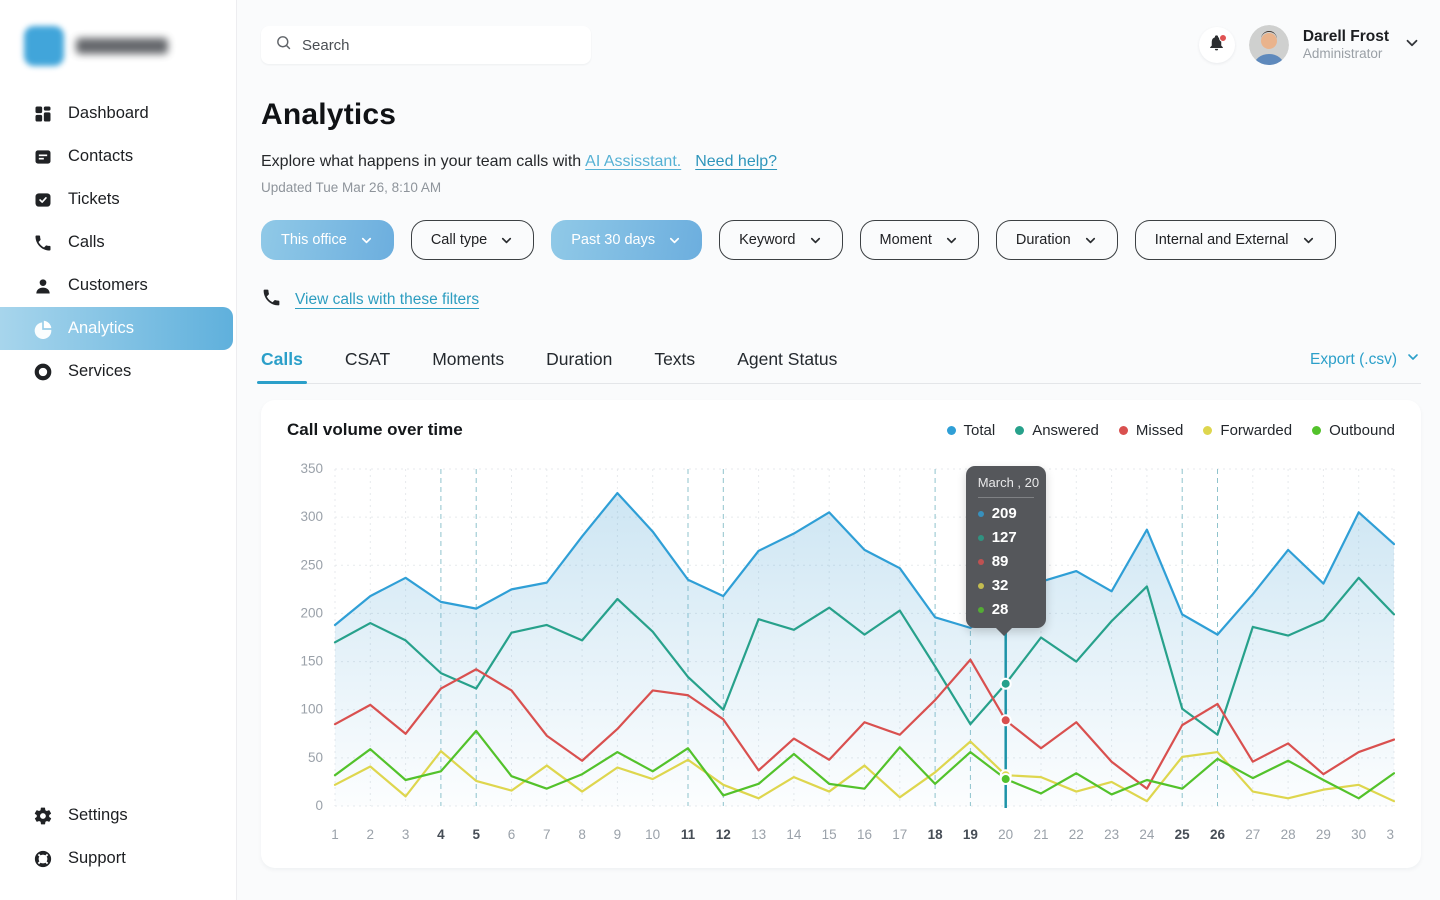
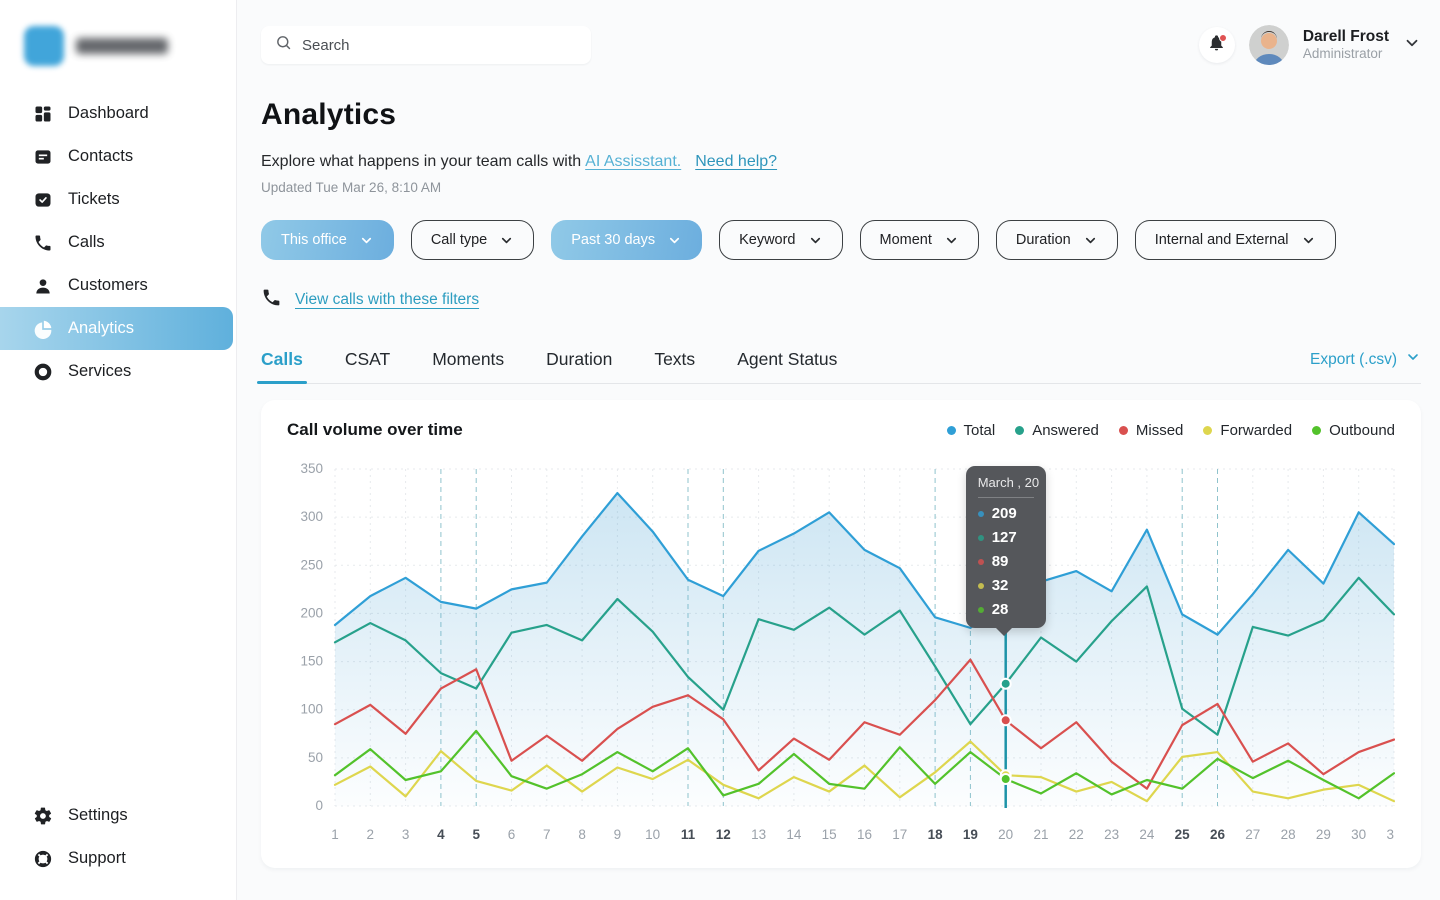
Missed/6: 120 -> 50
Missed/10: 120 -> 100
